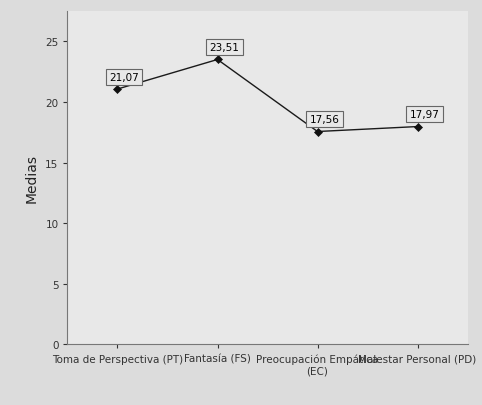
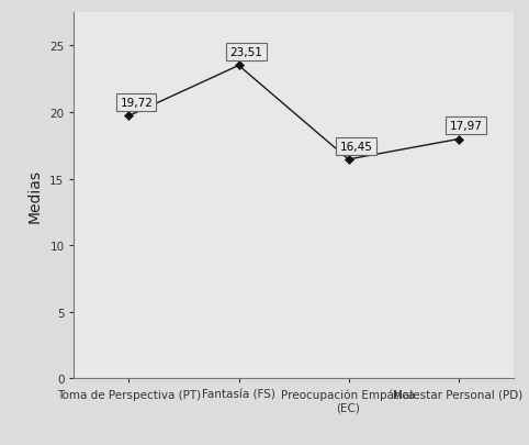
Toma de Perspectiva (PT): 21,07 -> 19,72
Preocupación Empática (EC): 17,56 -> 16,45
